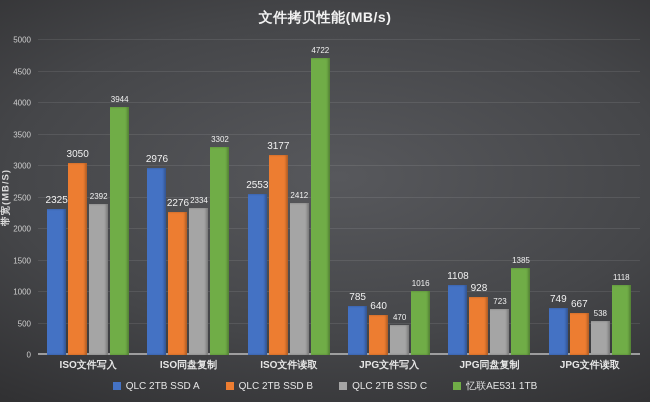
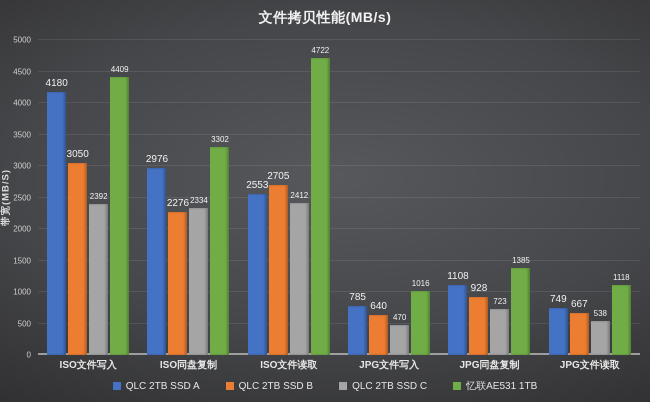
QLC 2TB SSD A/ISO文件写入: 2325 -> 4180
忆联AE531 1TB/ISO文件写入: 3944 -> 4409
QLC 2TB SSD B/ISO文件读取: 3177 -> 2705
